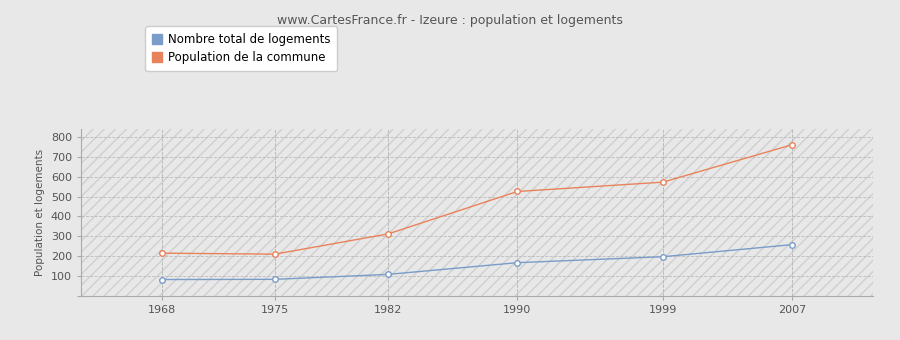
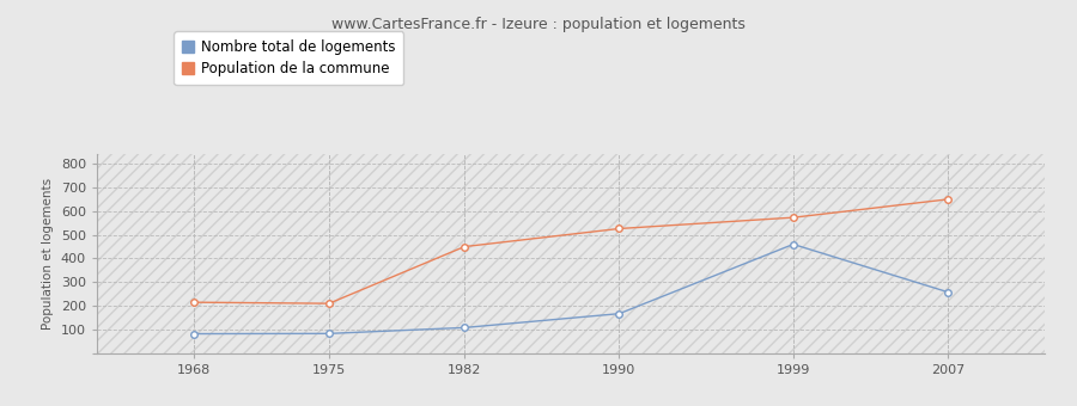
Population de la commune/1982: 310 -> 450
Nombre total de logements/1999: 200 -> 460
Population de la commune/2007: 760 -> 650
